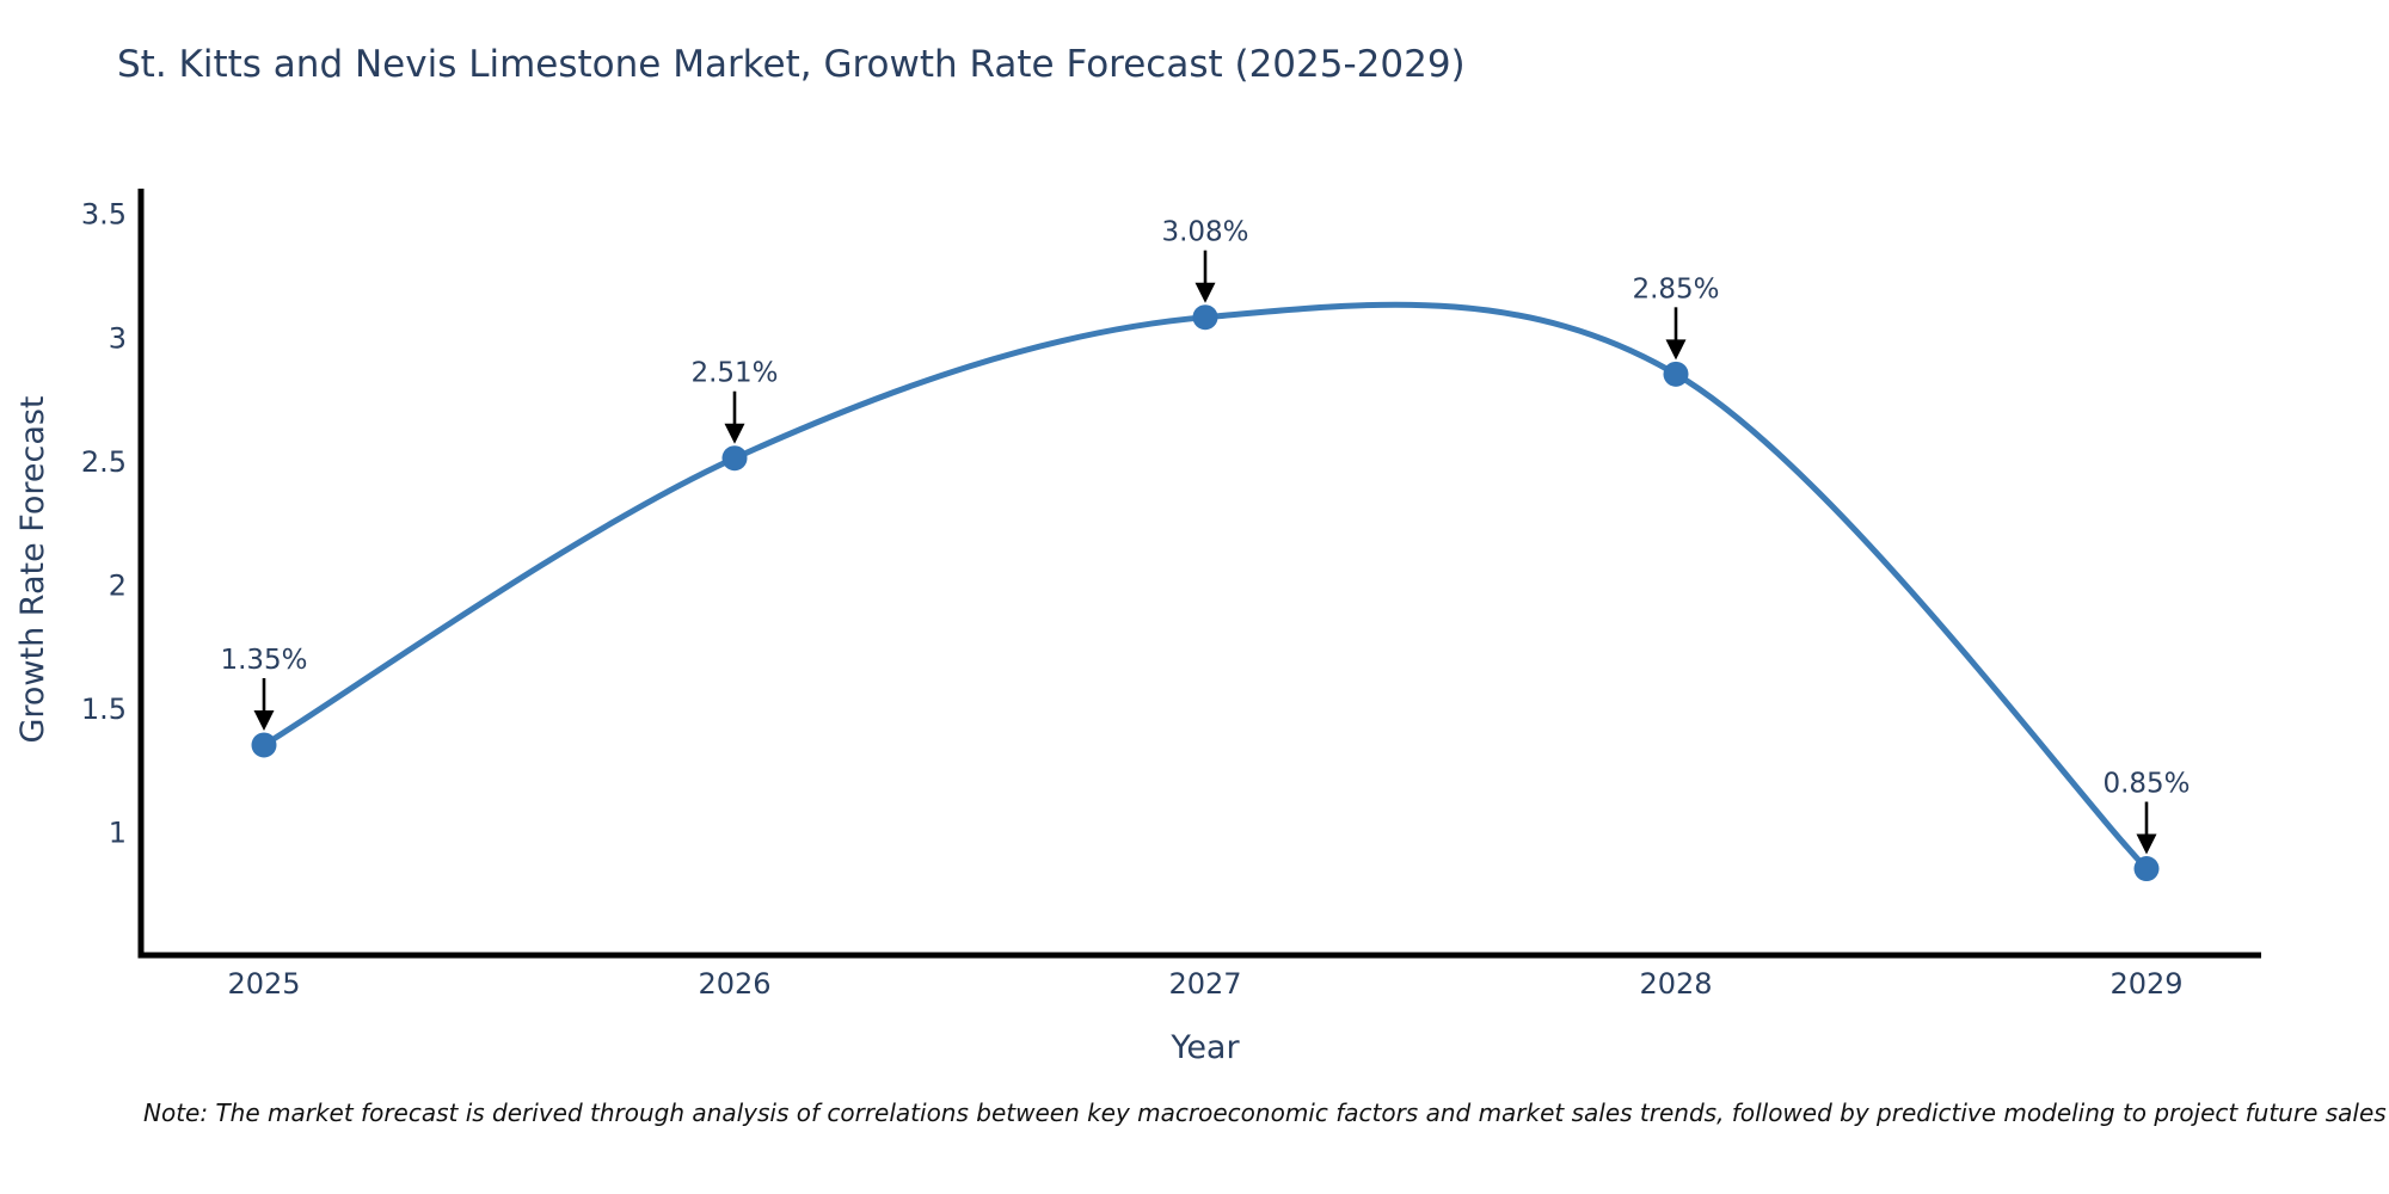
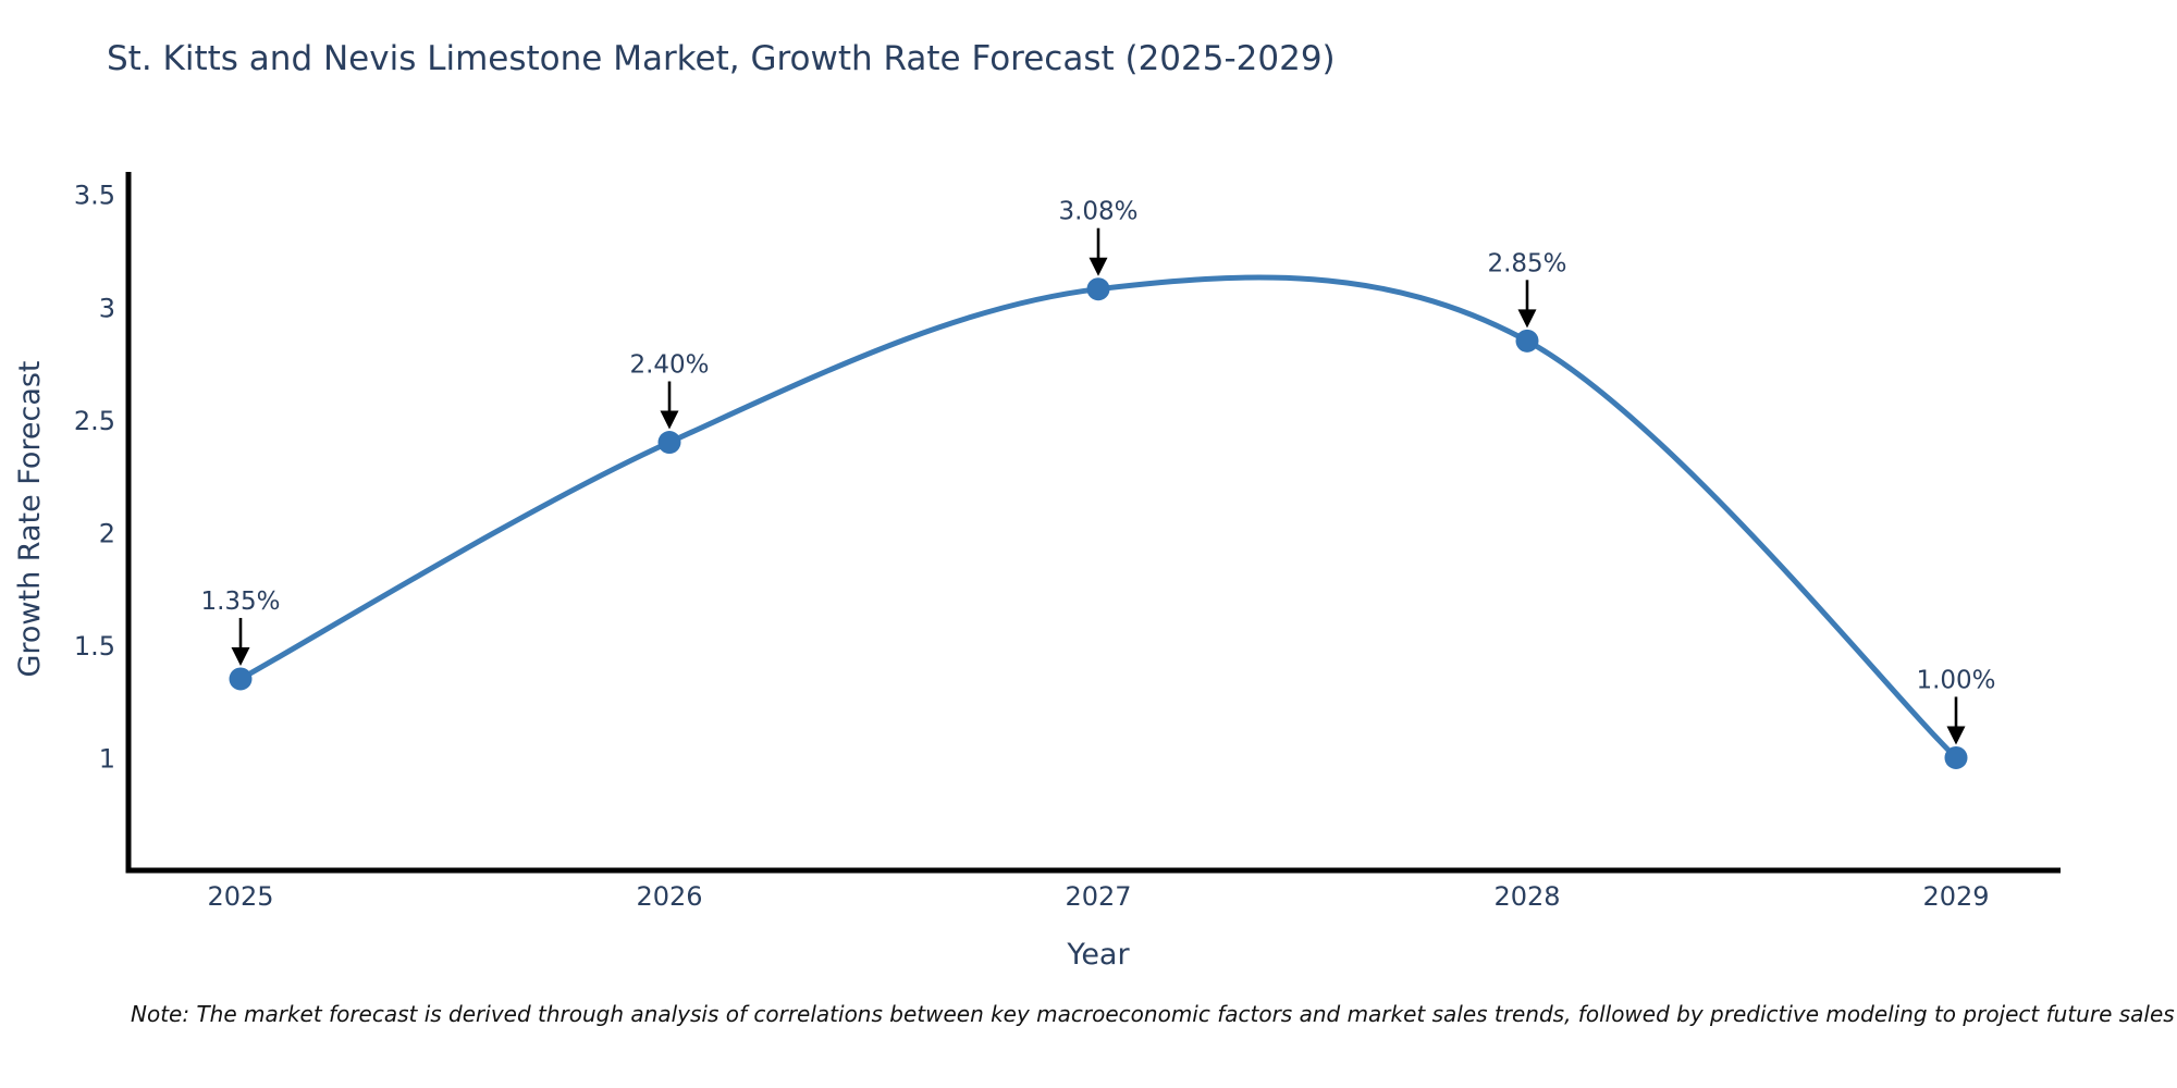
2026: 2.51% -> 2.40%
2029: 0.85% -> 1.00%
